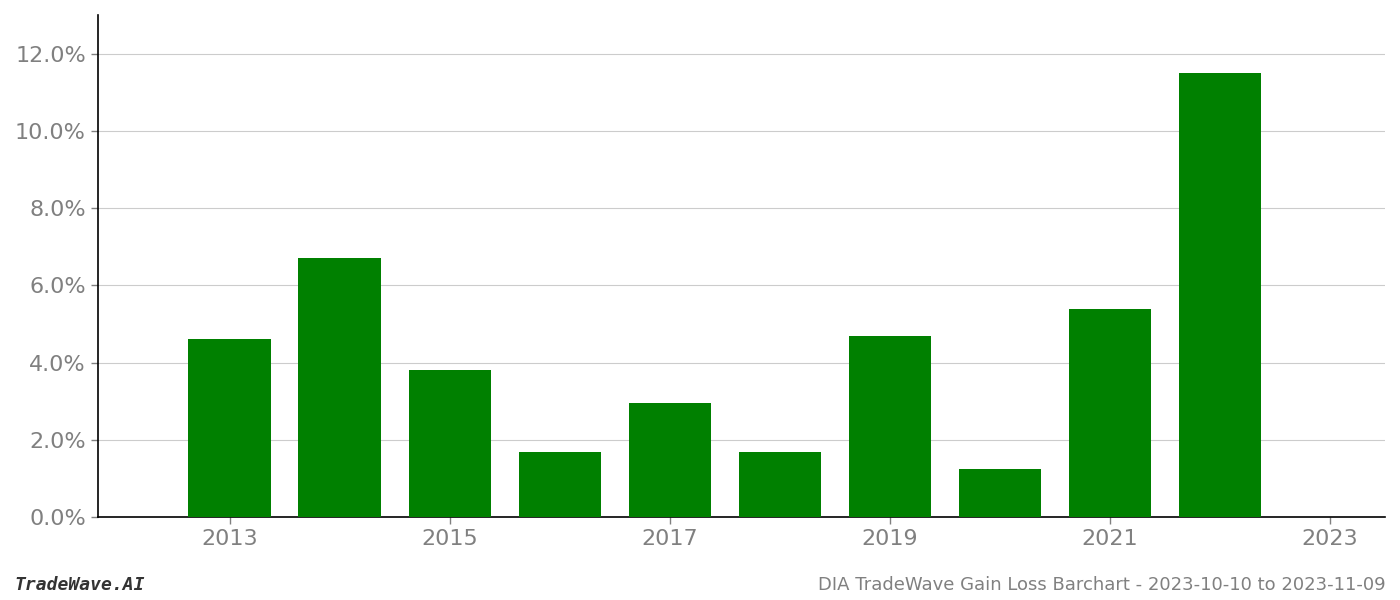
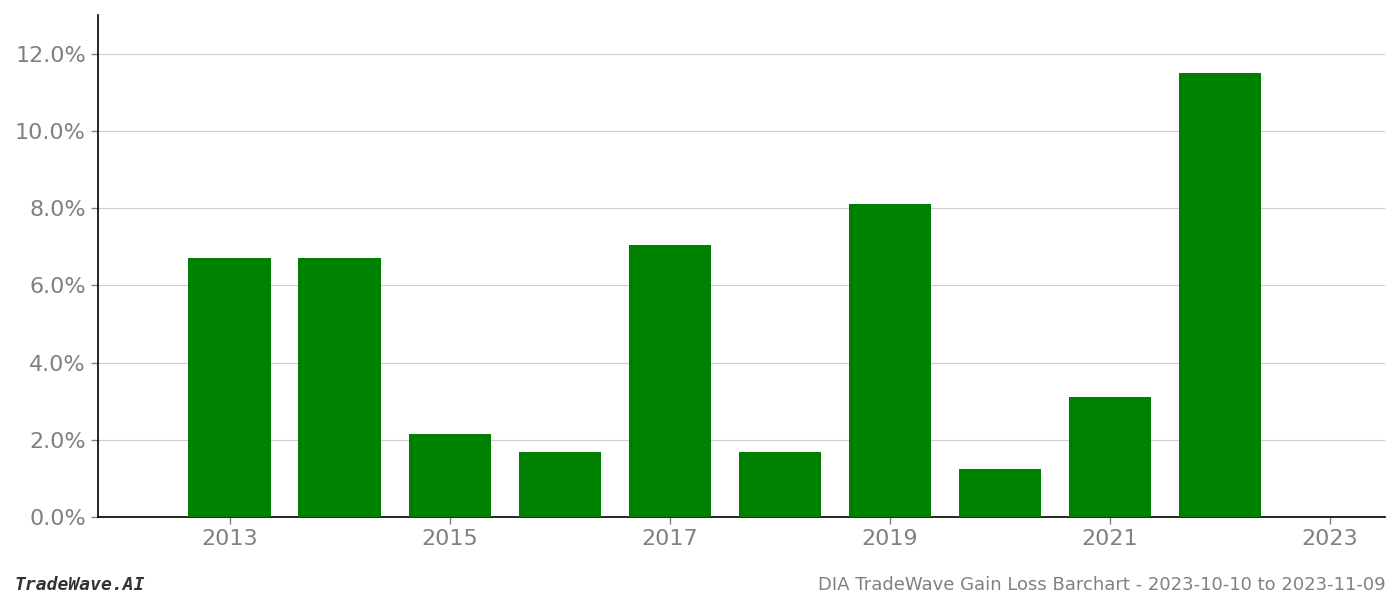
2013: 4.60% -> 6.70%
2015: 3.80% -> 2.15%
2017: 2.95% -> 7.05%
2019: 4.70% -> 8.10%
2021: 5.40% -> 3.10%
